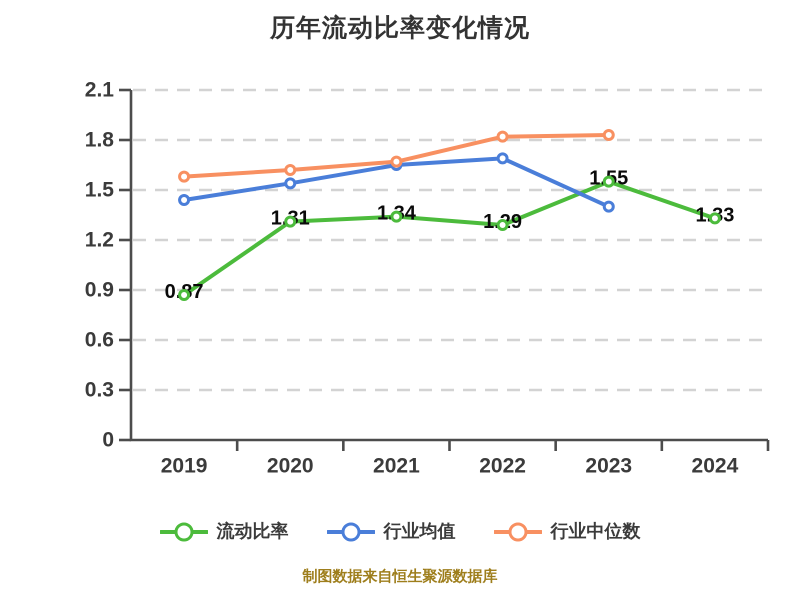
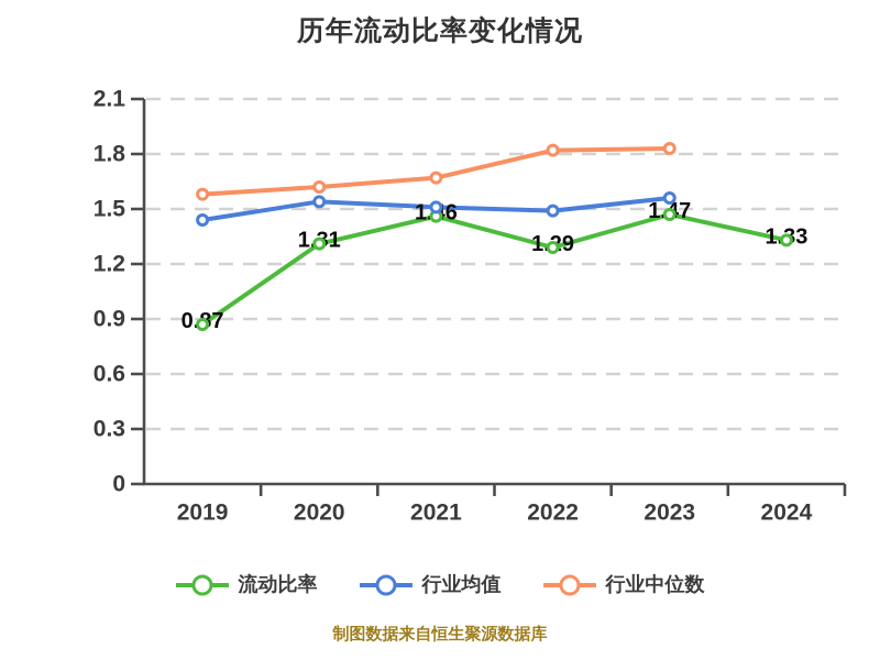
流动比率/2021: 1.34 -> 1.46
行业均值/2021: 1.65 -> 1.51
行业均值/2022: 1.69 -> 1.49
流动比率/2023: 1.55 -> 1.47
行业均值/2023: 1.40 -> 1.56
